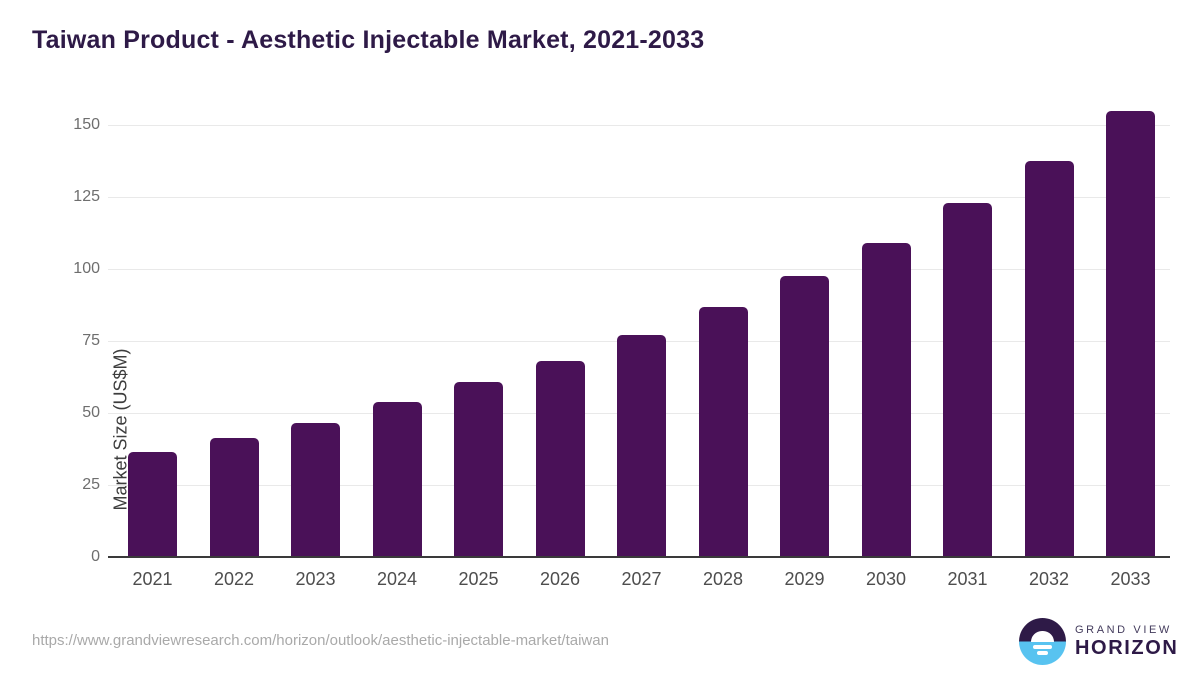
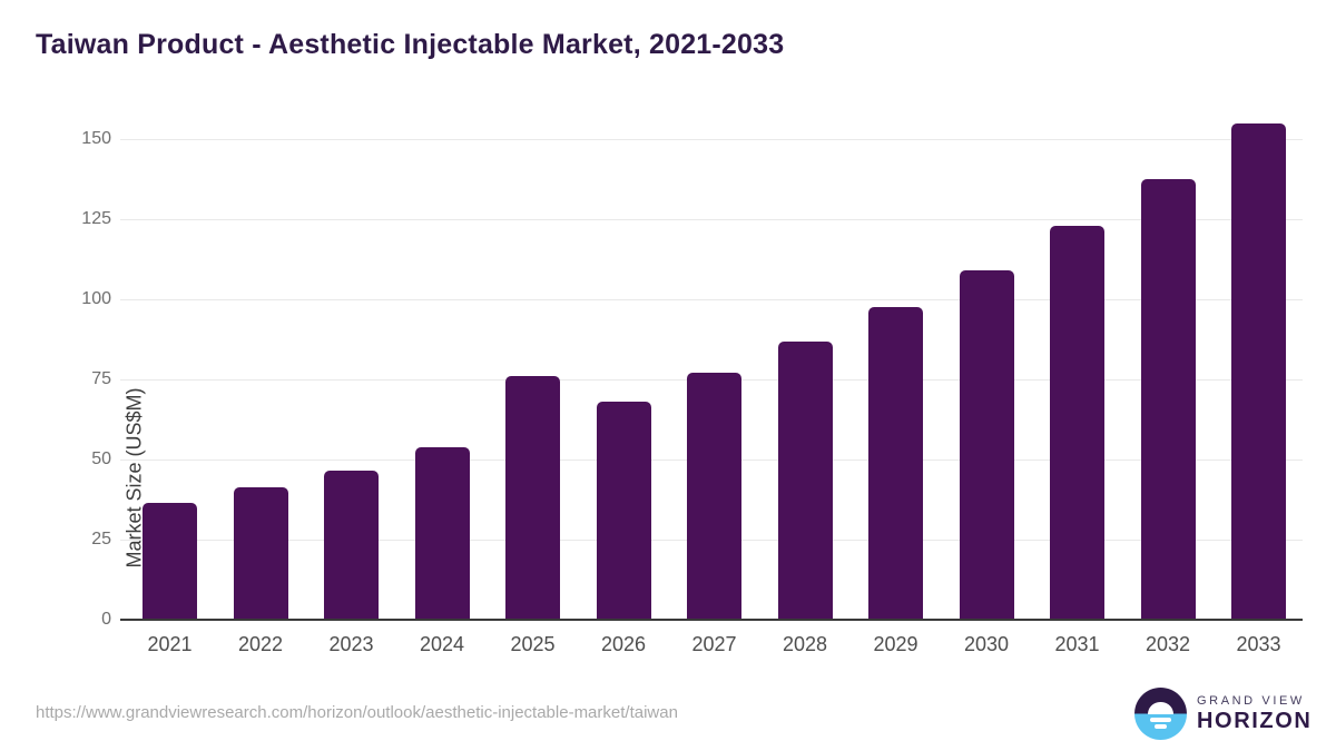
2025: 61 -> 76
